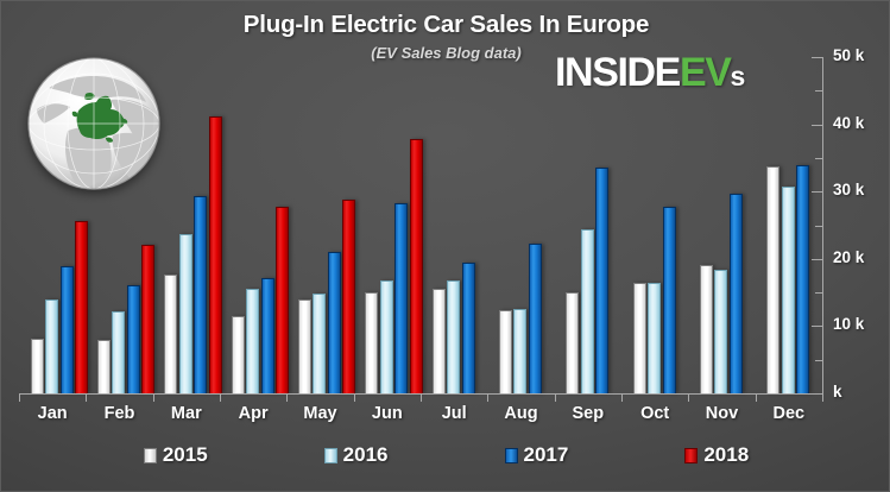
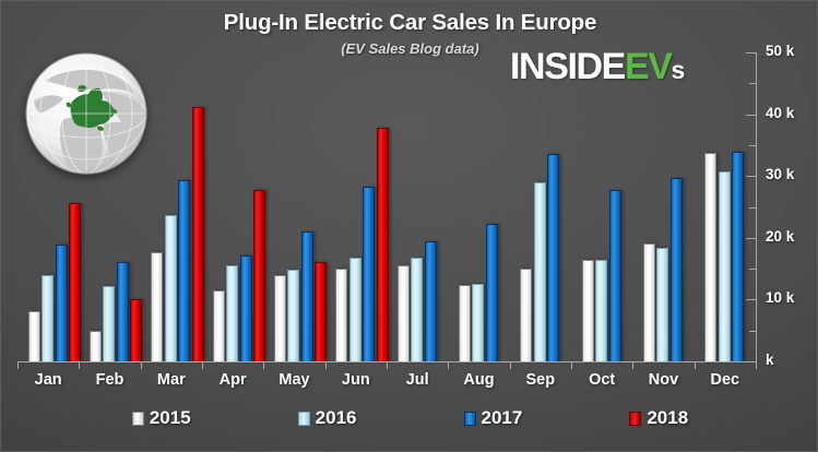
2015/Feb: 8k -> 5k
2018/Feb: 22k -> 10k
2018/May: 29k -> 16k
2016/Sep: 24k -> 29k
